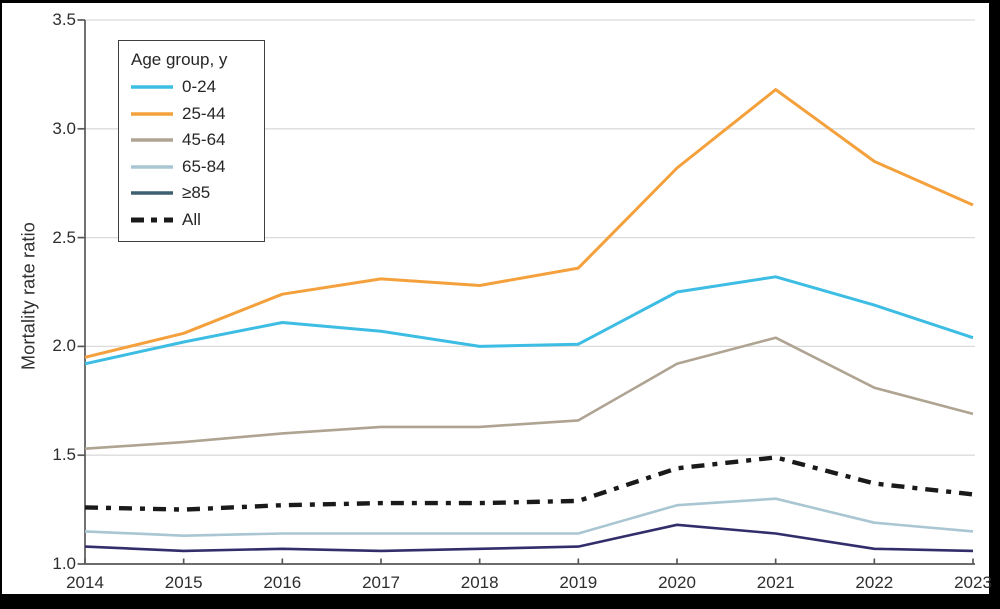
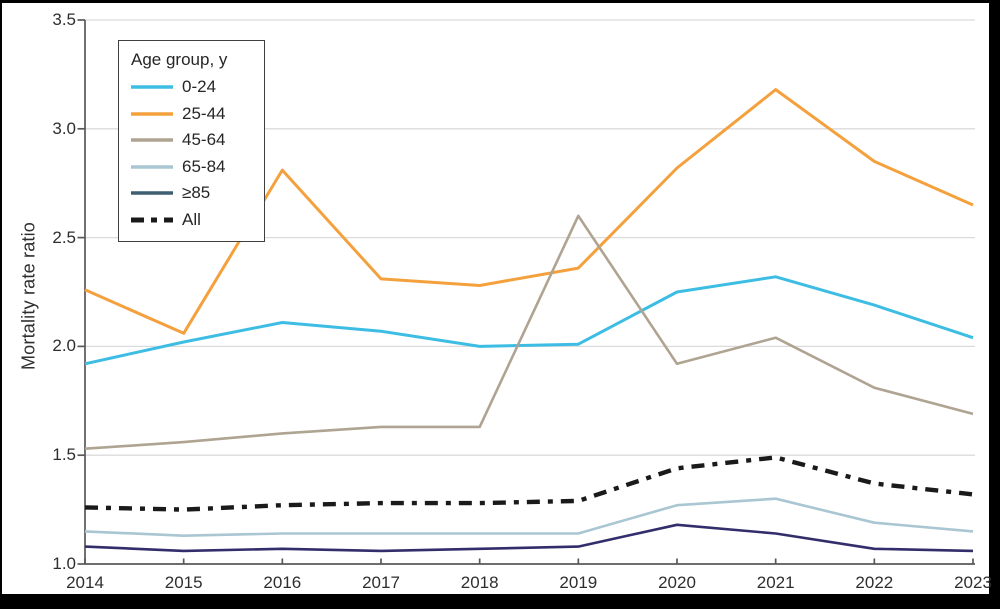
25-44/2014: 1.95 -> 2.26
25-44/2016: 2.24 -> 2.81
45-64/2019: 1.66 -> 2.60
